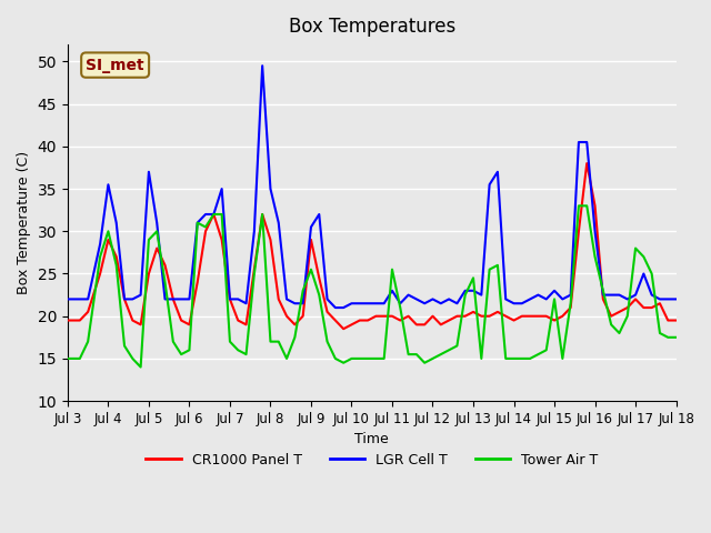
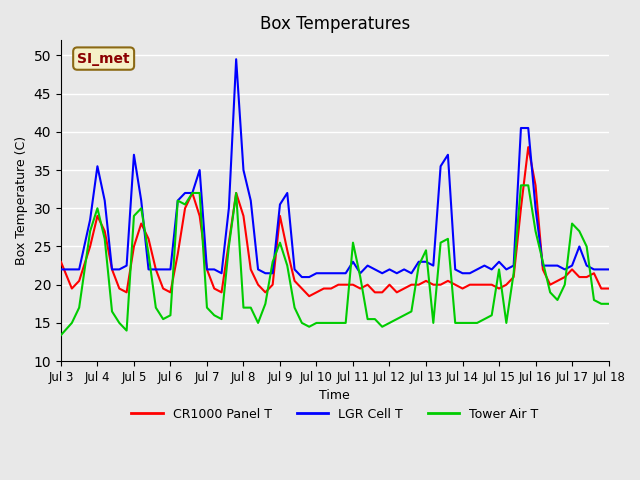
CR1000 Panel T/Jul 3: 19.5 -> 23.0
Tower Air T/Jul 3: 15.0 -> 13.4
